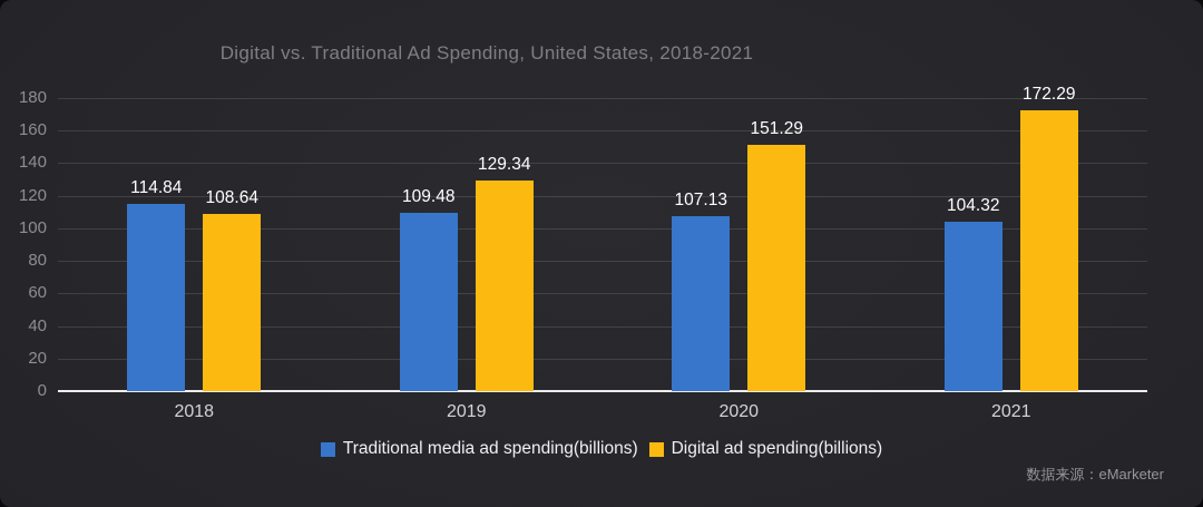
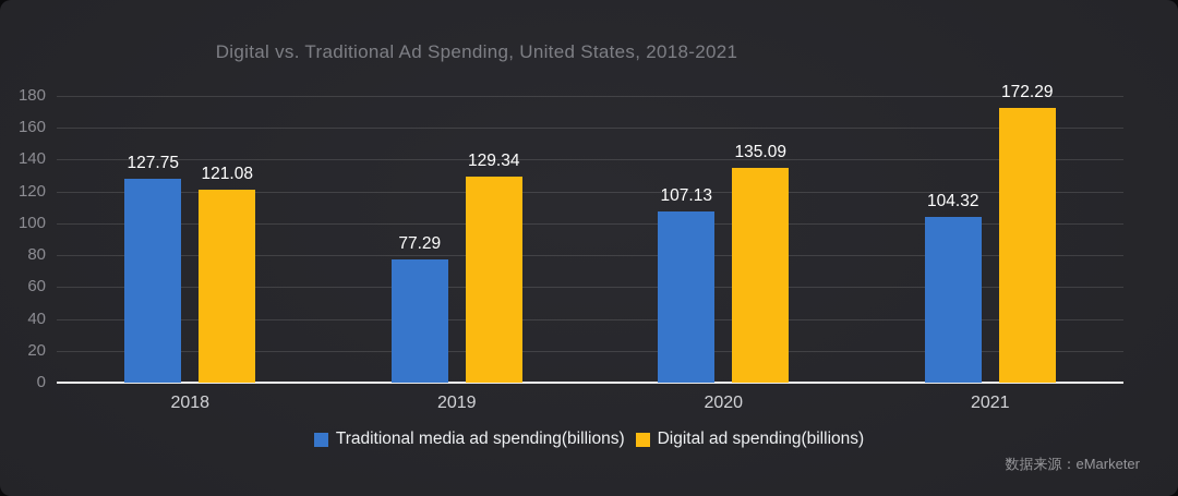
Traditional media ad spending(billions)/2018: 114.84 -> 127.75
Digital ad spending(billions)/2018: 108.64 -> 121.08
Traditional media ad spending(billions)/2019: 109.48 -> 77.29
Digital ad spending(billions)/2020: 151.29 -> 135.09
